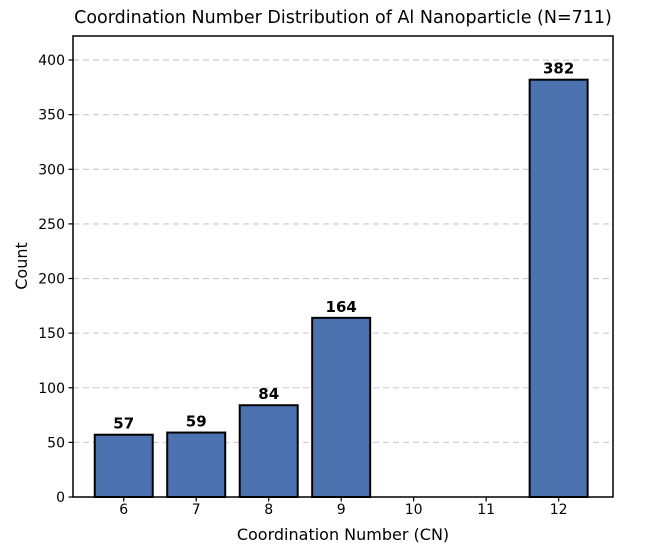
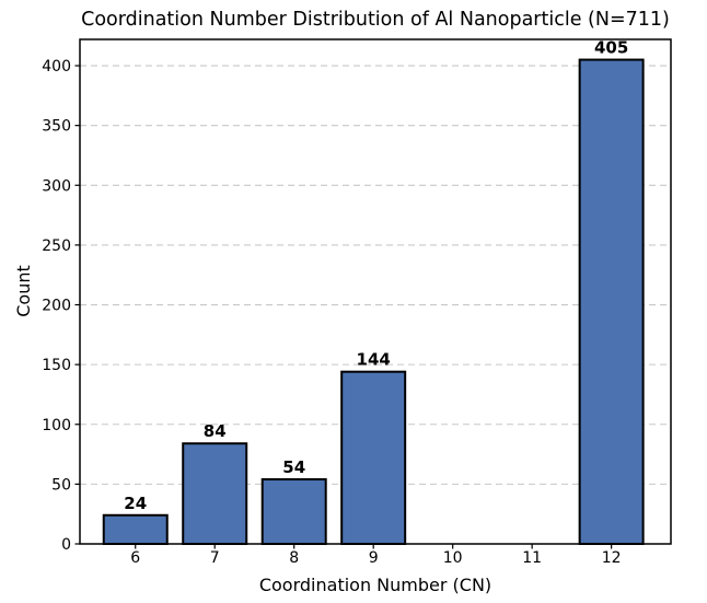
6: 57 -> 24
7: 59 -> 84
8: 84 -> 54
9: 164 -> 144
12: 382 -> 405
